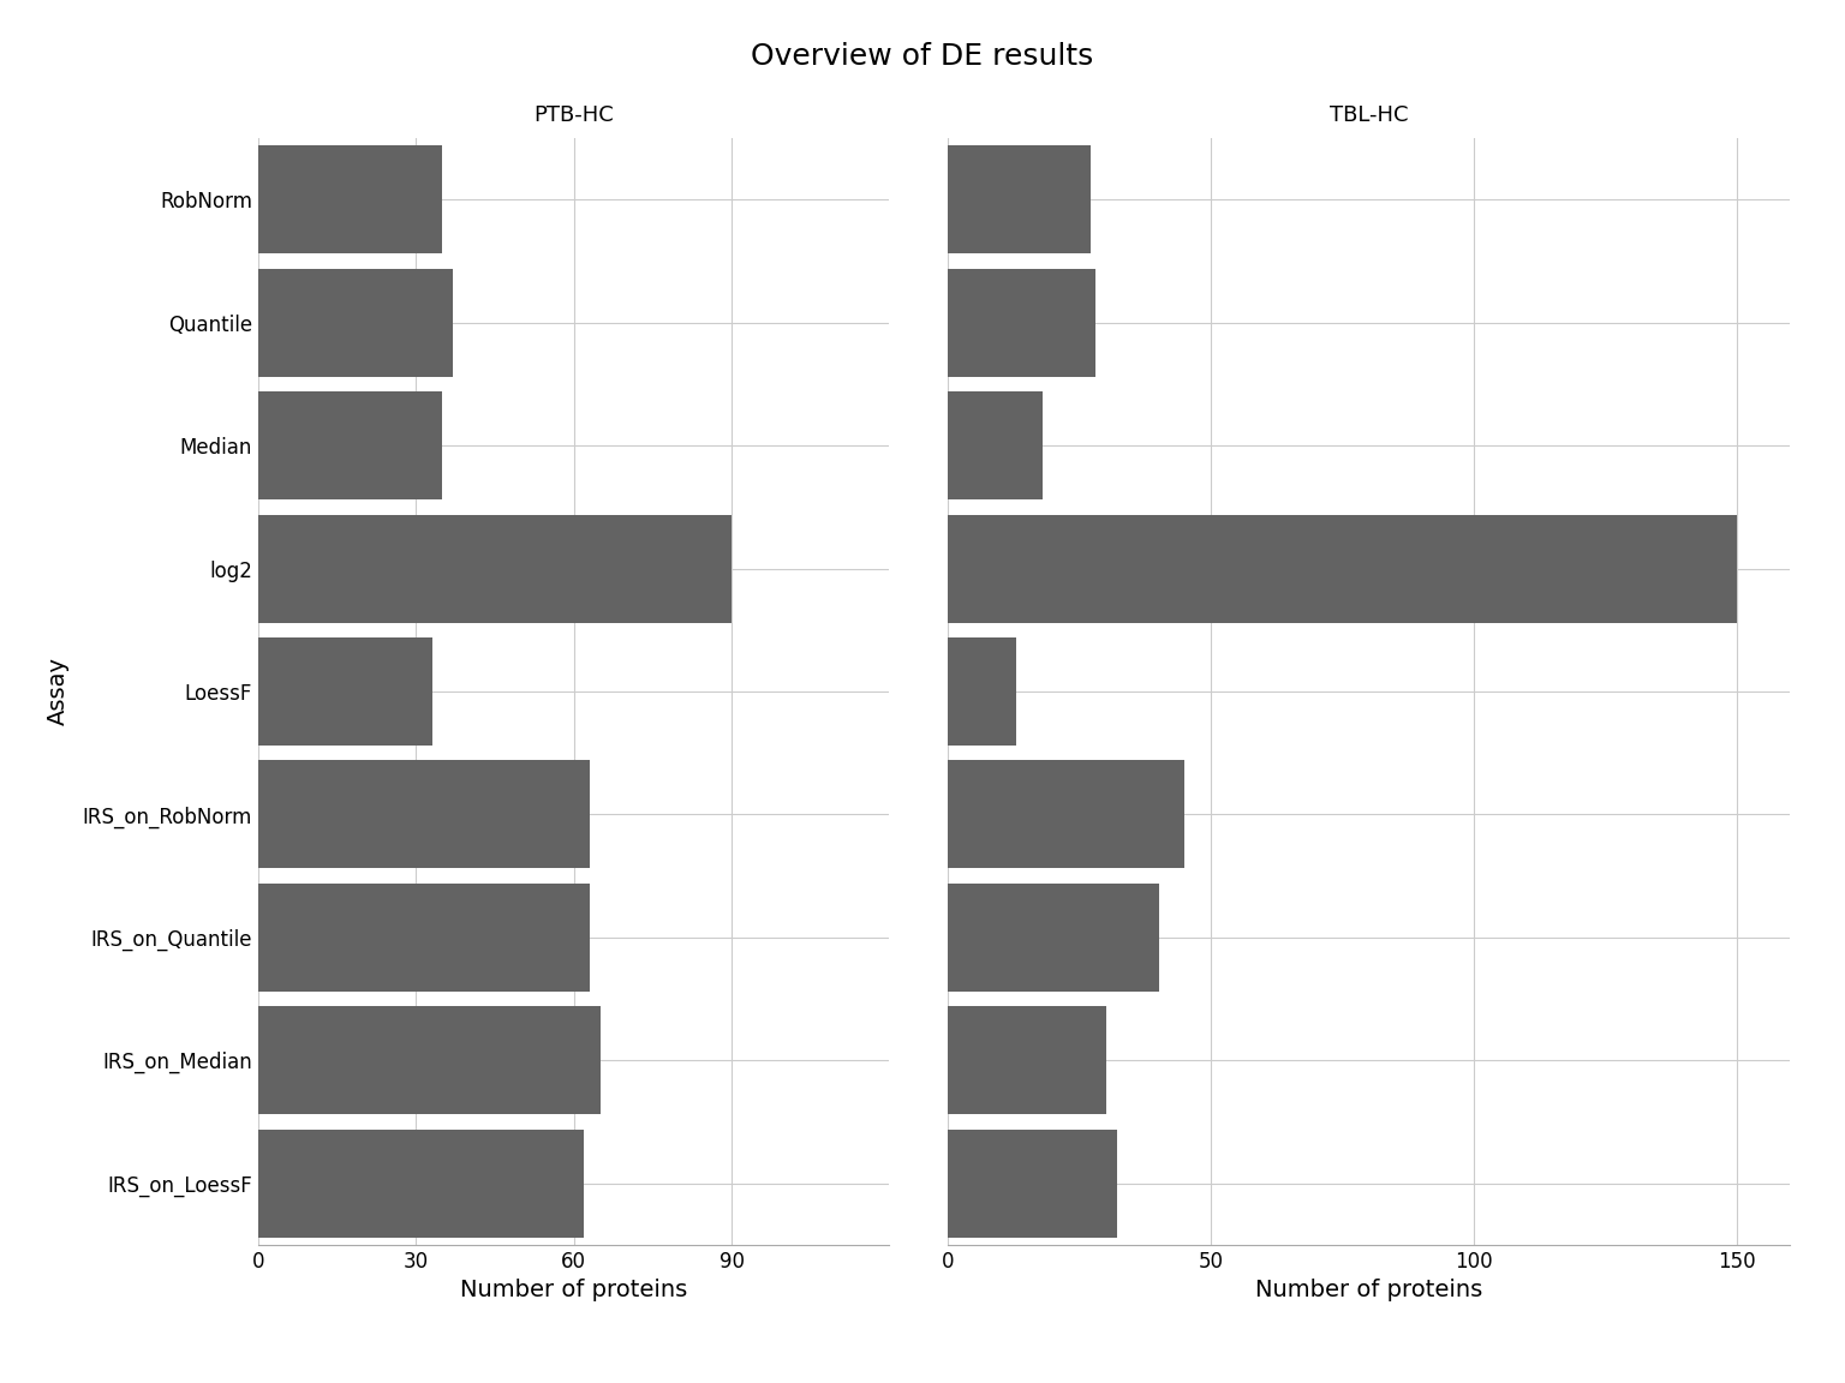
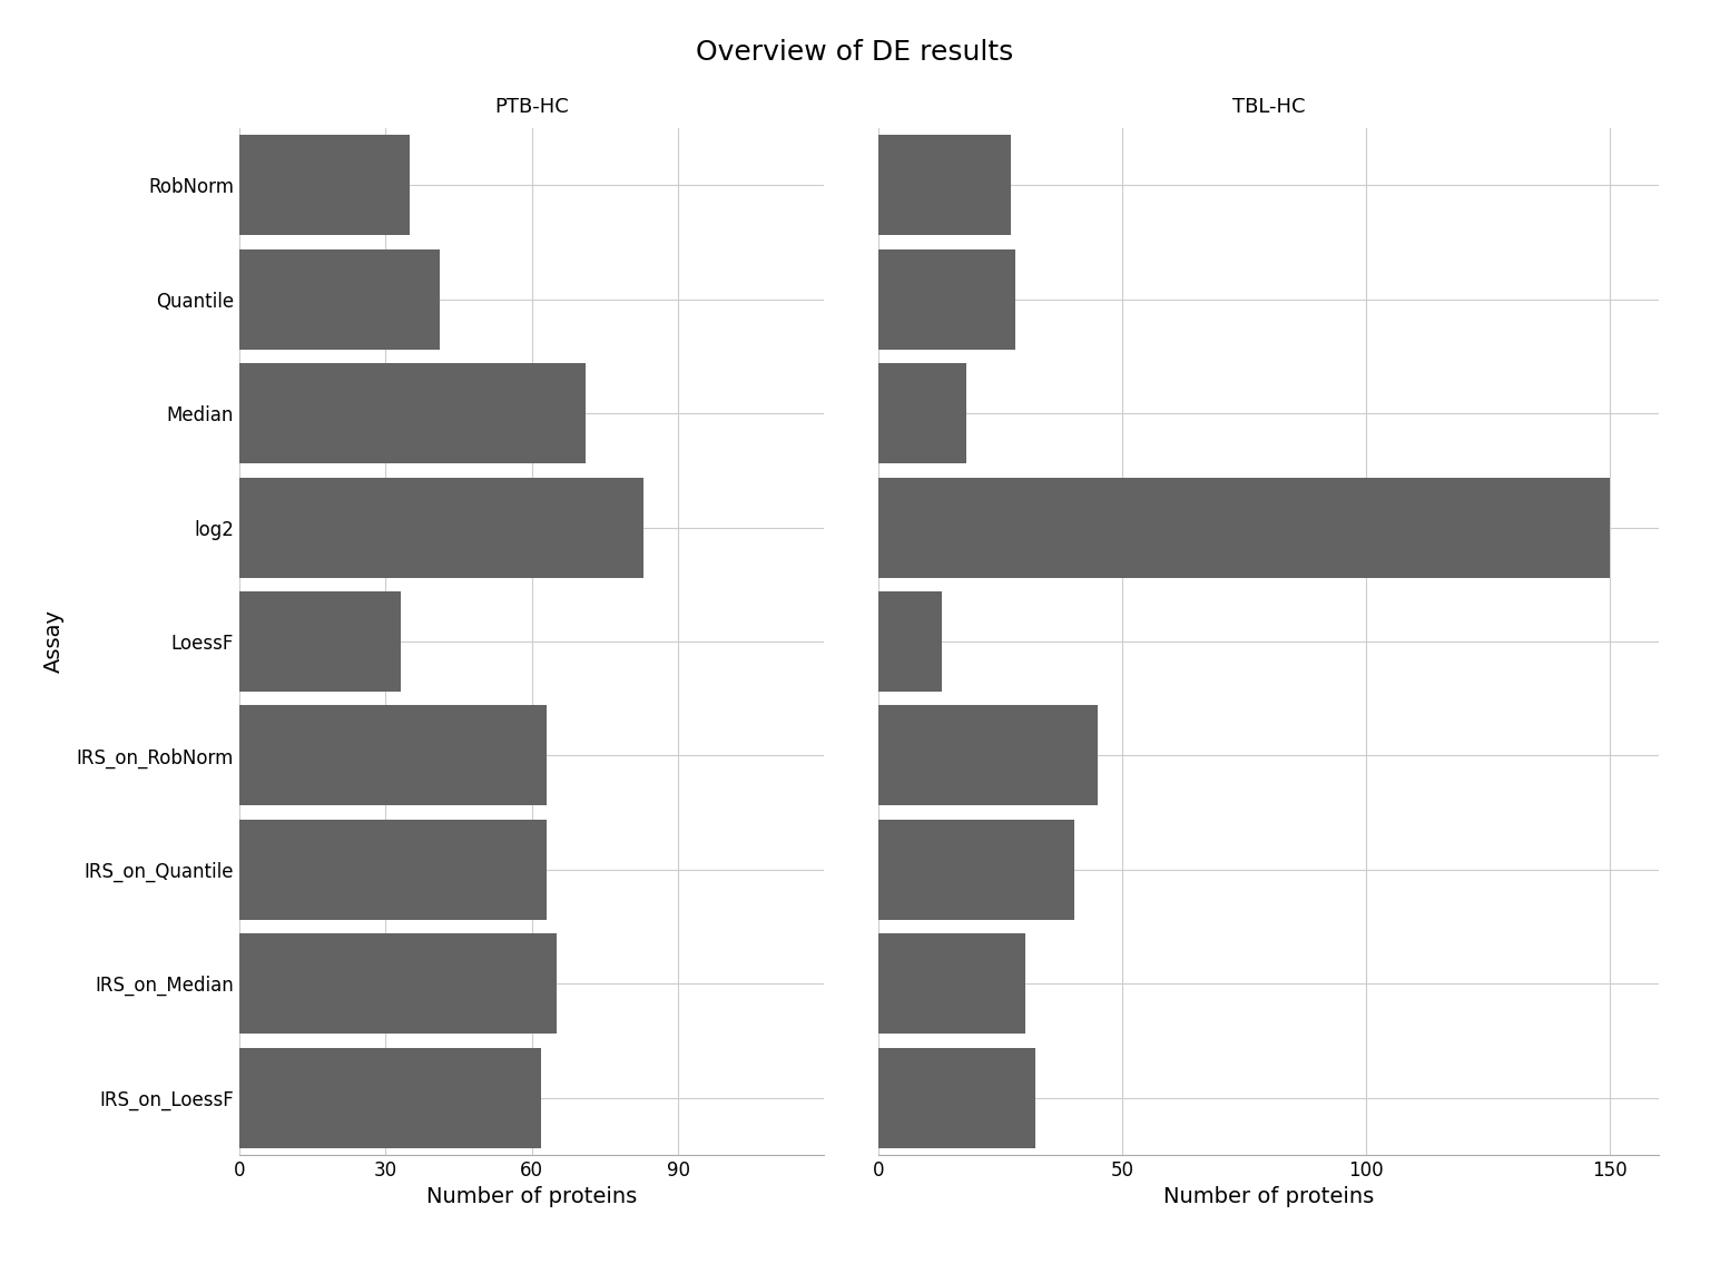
PTB-HC/Quantile: 37 -> 41
PTB-HC/Median: 35 -> 71
PTB-HC/log2: 90 -> 83
